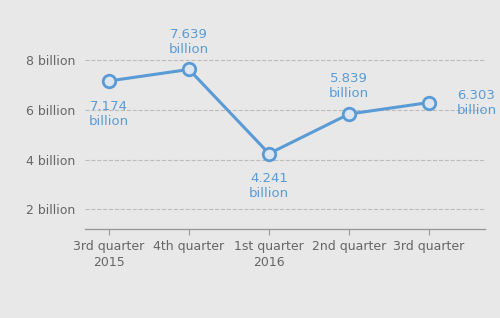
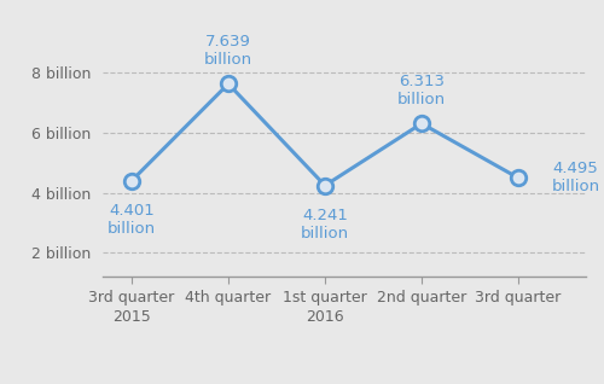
3rd quarter 2015: 7.174 -> 4.401
2nd quarter: 5.839 -> 6.313
3rd quarter: 6.303 -> 4.495
